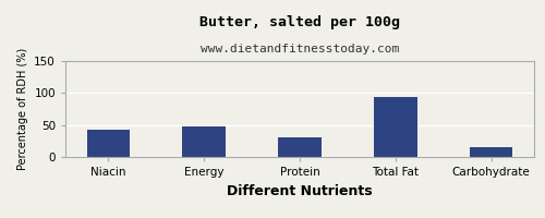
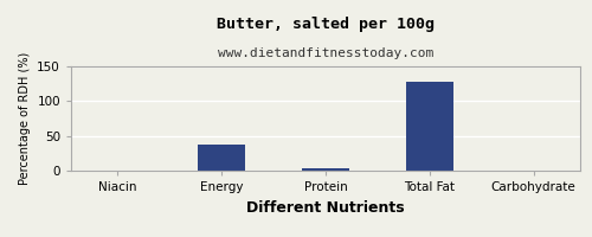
Niacin: 42 -> 0
Energy: 48 -> 37
Protein: 30 -> 3
Total Fat: 94 -> 127
Carbohydrate: 16 -> 0
